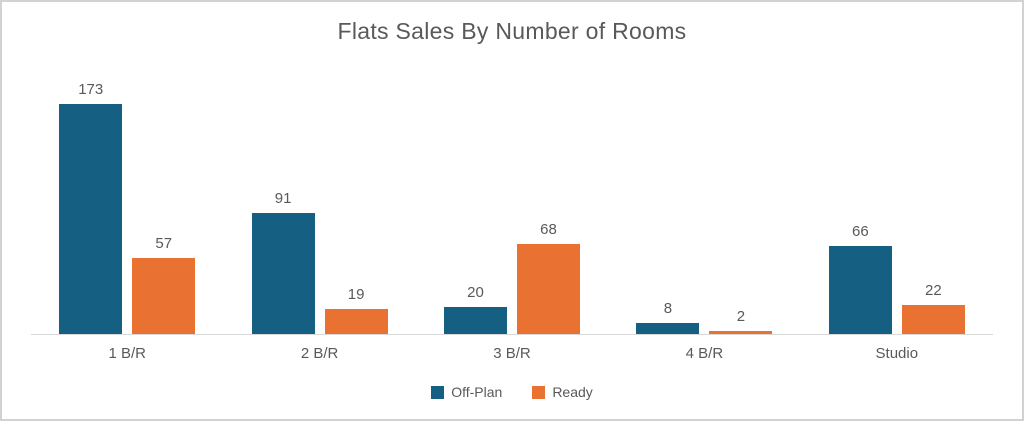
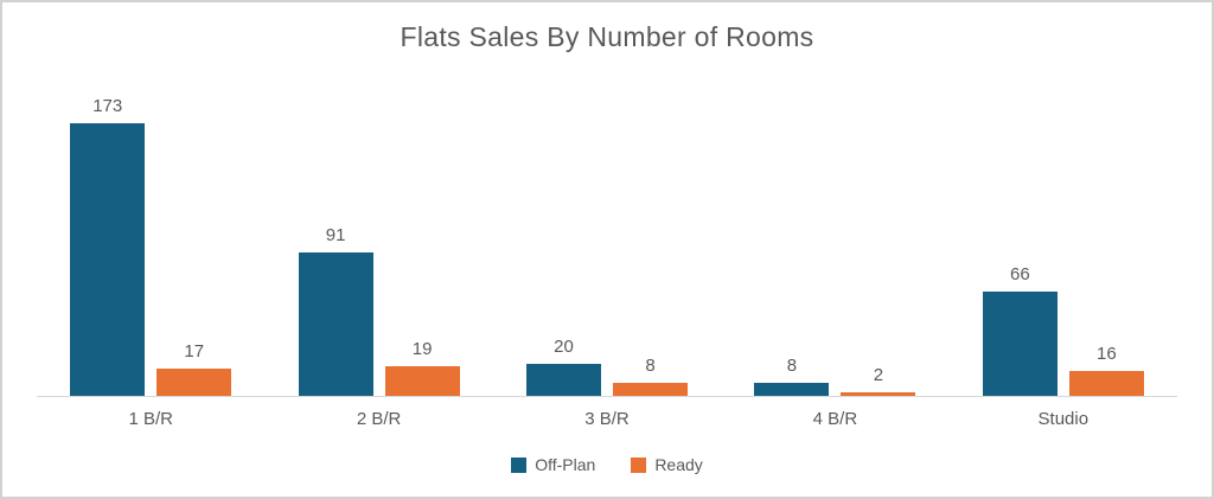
Ready/1 B/R: 57 -> 17
Ready/3 B/R: 68 -> 8
Ready/Studio: 22 -> 16
